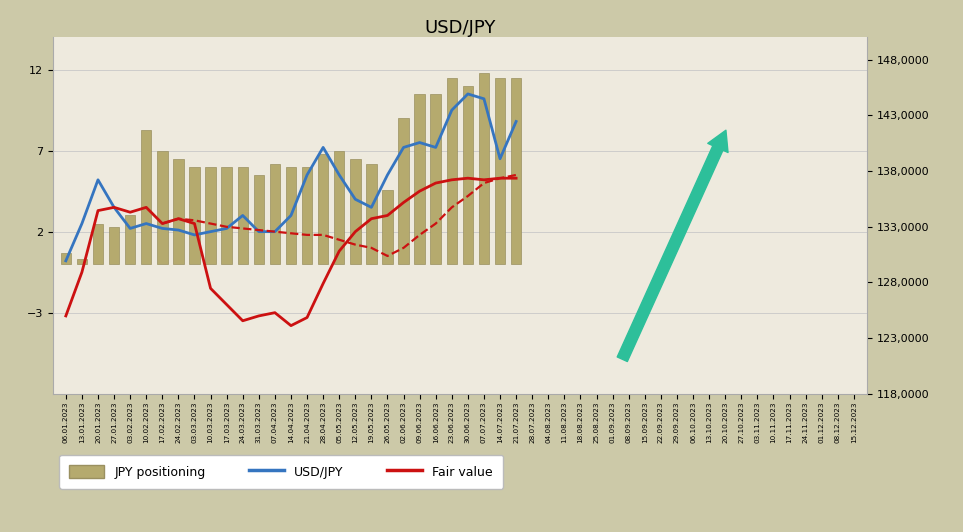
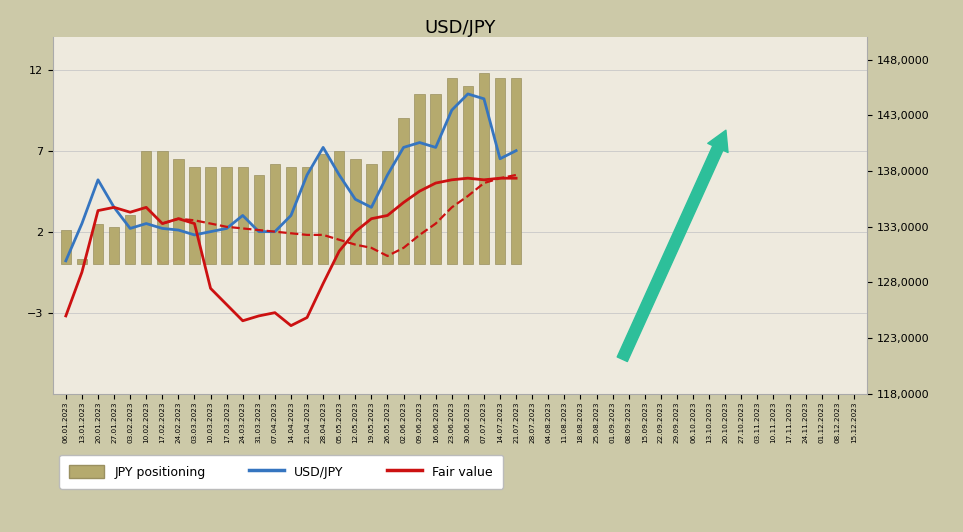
JPY positioning/06.01.2023: 0.7 -> 2.1
JPY positioning/10.02.2023: 8.3 -> 7.0
JPY positioning/26.05.2023: 4.6 -> 7.0
USD/JPY/21.07.2023: 8.8 -> 7.0
